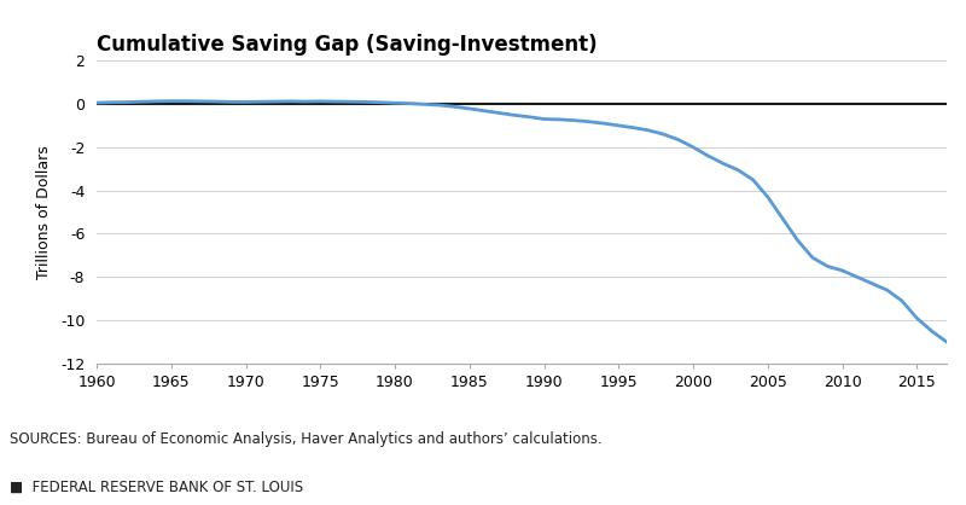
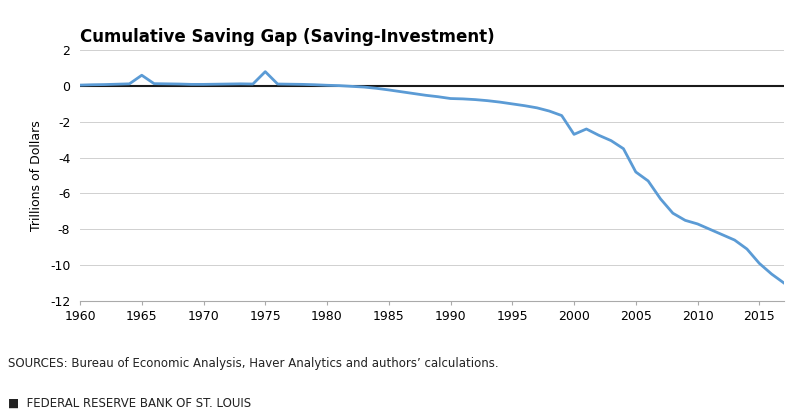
1965: 0.1 -> 0.6
1975: 0.1 -> 0.8
2000: -2.0 -> -2.7
2005: -4.3 -> -4.8
